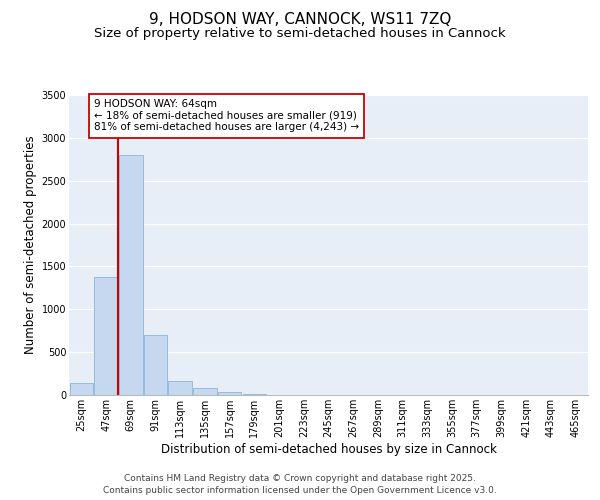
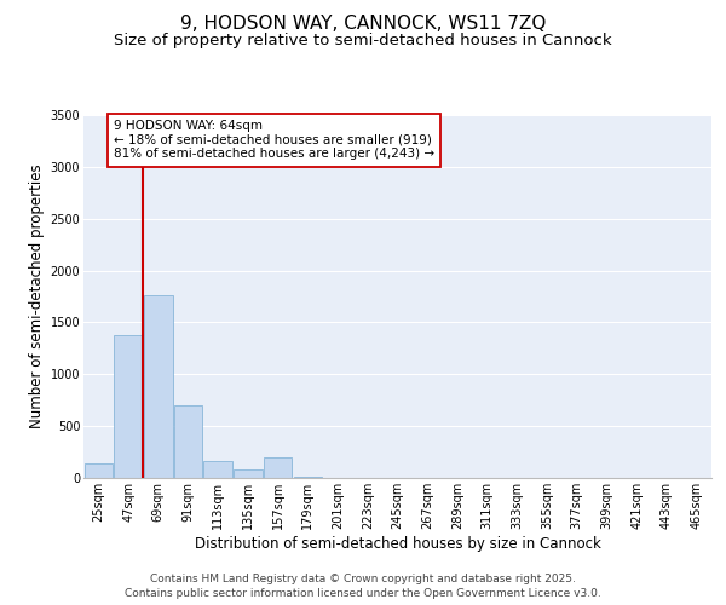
69sqm: 2800 -> 1760
157sqm: 40 -> 200
